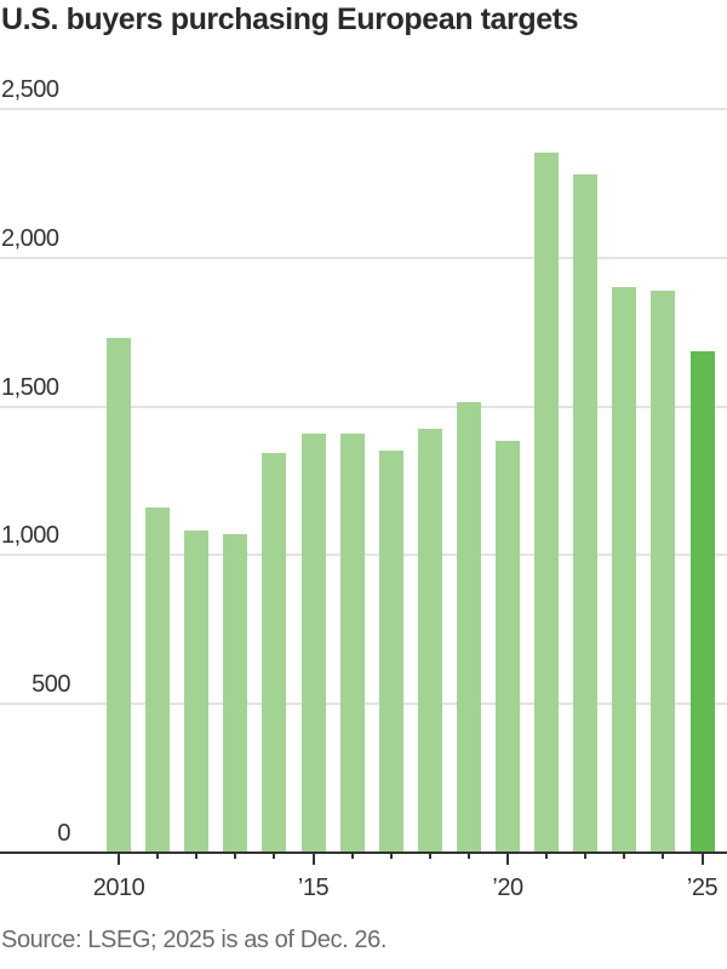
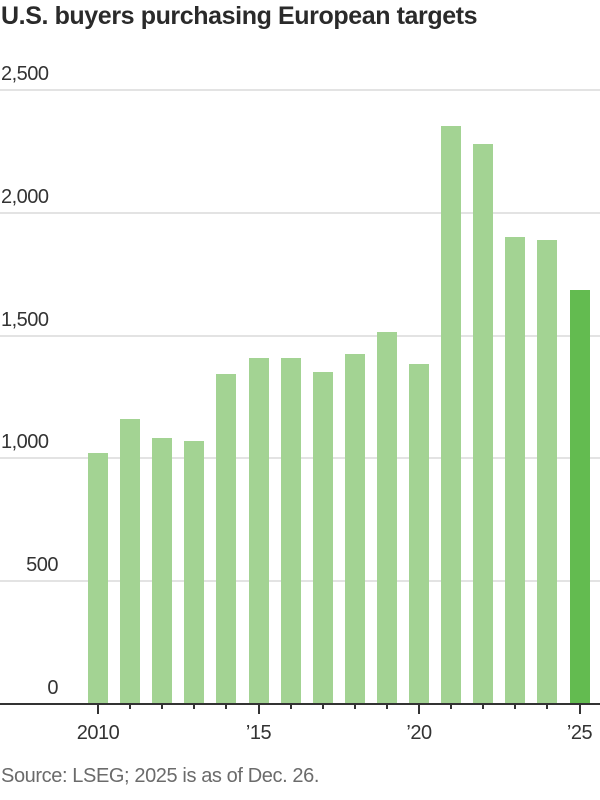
2010: 1730 -> 1020
